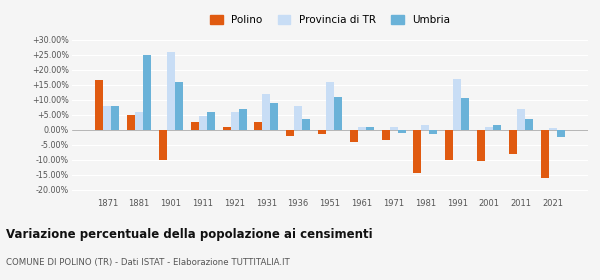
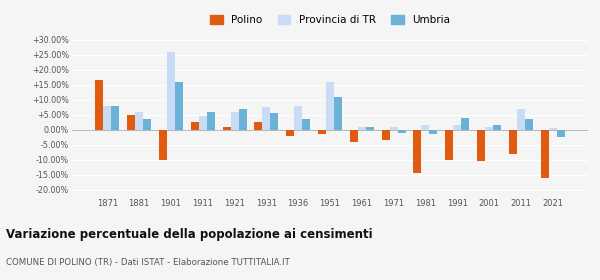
Umbria/1881: 25.0% -> 3.5%
Provincia di TR/1931: 12.0% -> 7.5%
Umbria/1931: 9.0% -> 5.5%
Provincia di TR/1991: 17.0% -> 1.5%
Umbria/1991: 10.5% -> 4.0%
